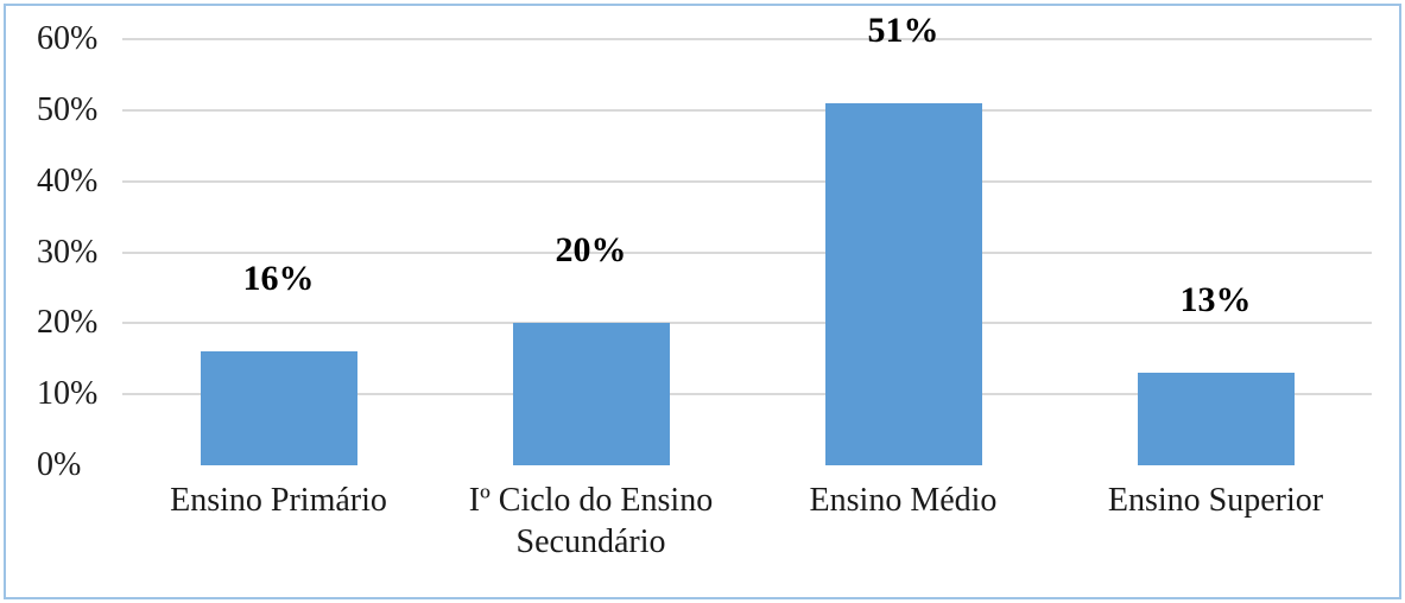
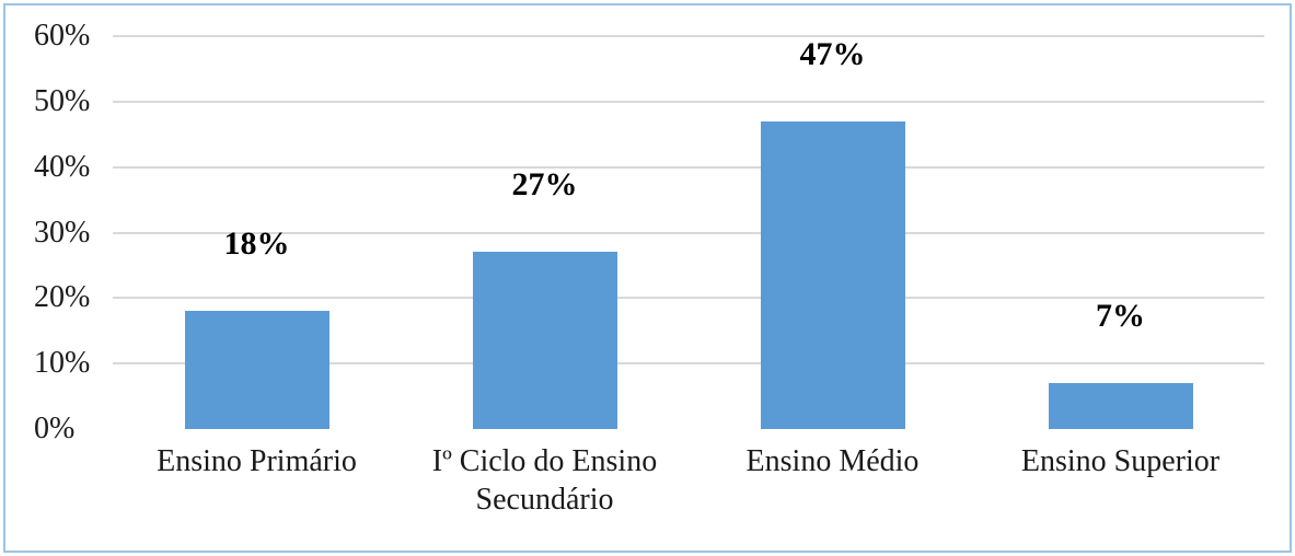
Ensino Primário: 16% -> 18%
Iº Ciclo do Ensino Secundário: 20% -> 27%
Ensino Médio: 51% -> 47%
Ensino Superior: 13% -> 7%
